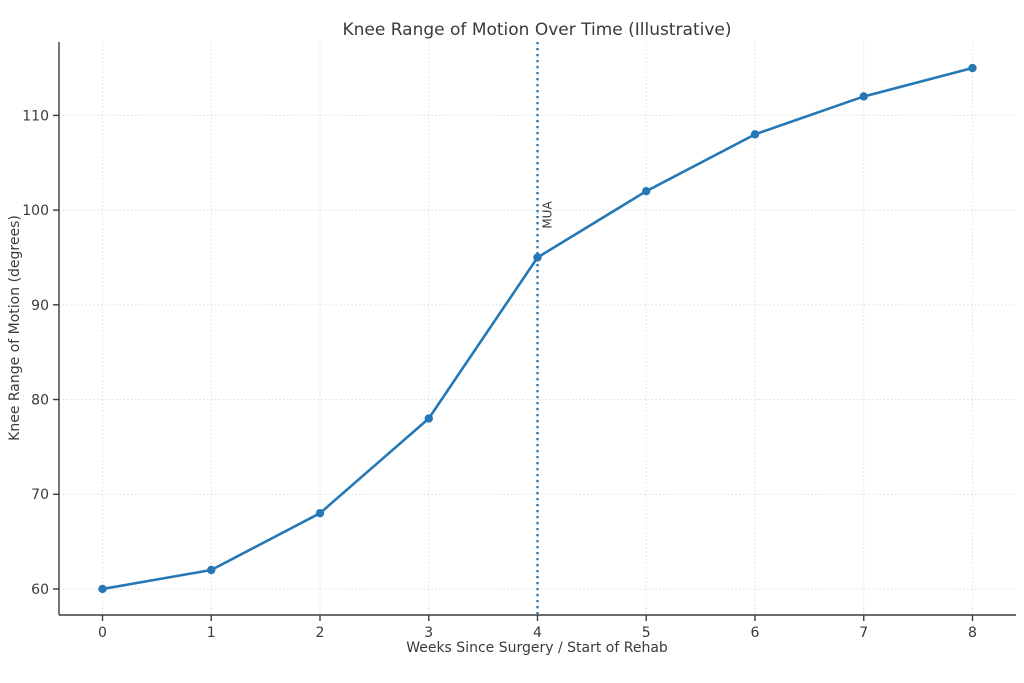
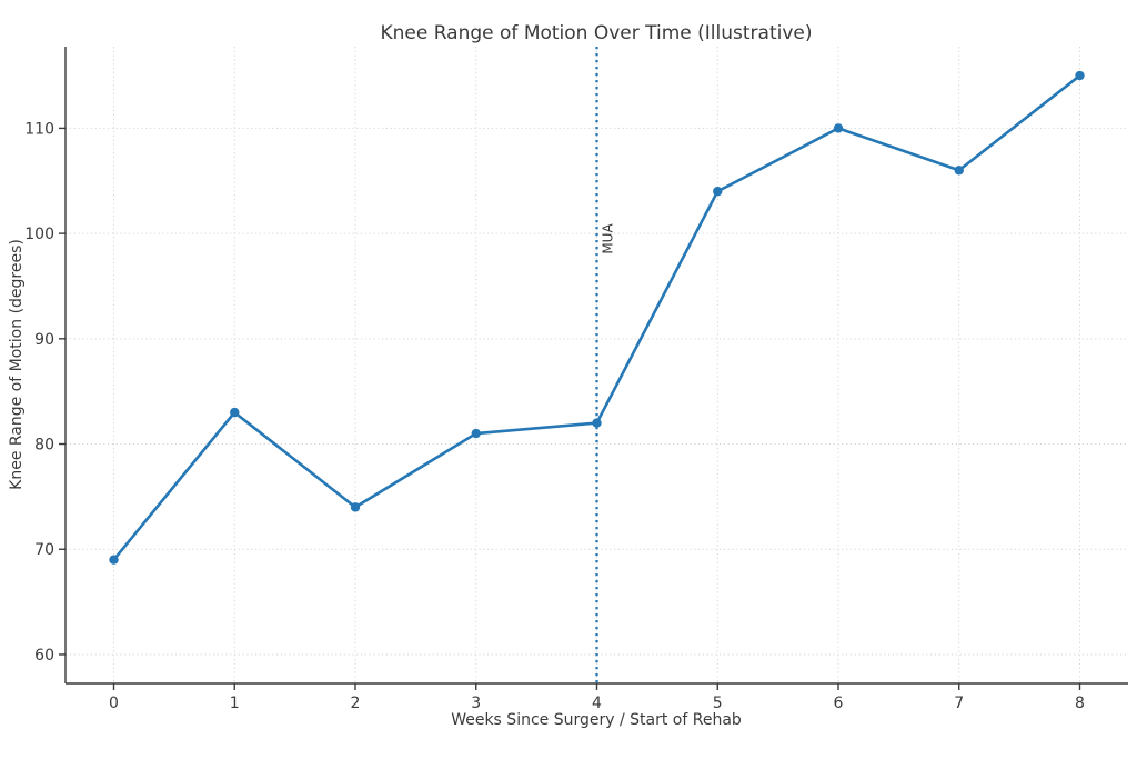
0: 60 -> 69
1: 62 -> 83
2: 68 -> 74
3: 78 -> 81
4: 95 -> 82
5: 102 -> 104
6: 108 -> 110
7: 112 -> 106
